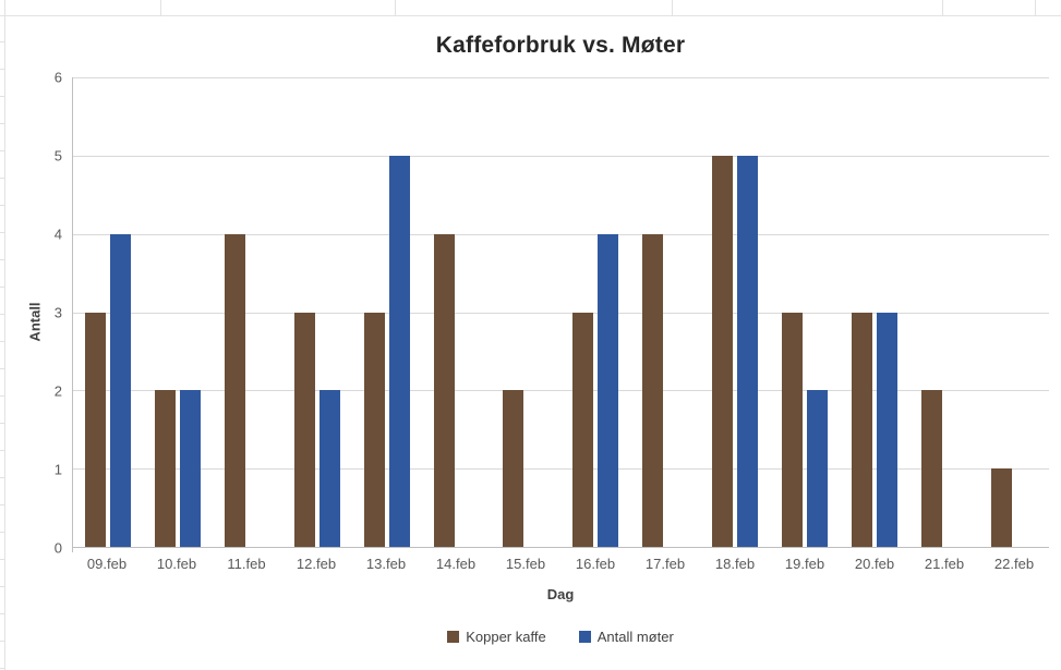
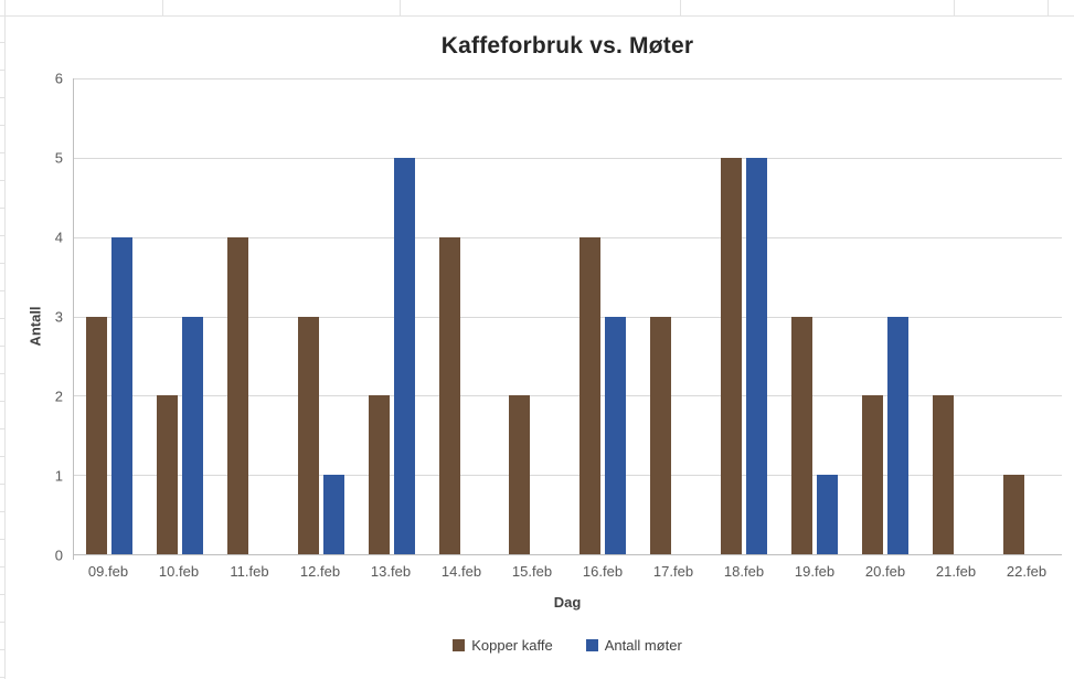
Antall møter/10.feb: 2 -> 3
Antall møter/12.feb: 2 -> 1
Kopper kaffe/13.feb: 3 -> 2
Kopper kaffe/16.feb: 3 -> 4
Antall møter/16.feb: 4 -> 3
Kopper kaffe/17.feb: 4 -> 3
Antall møter/19.feb: 2 -> 1
Kopper kaffe/20.feb: 3 -> 2
